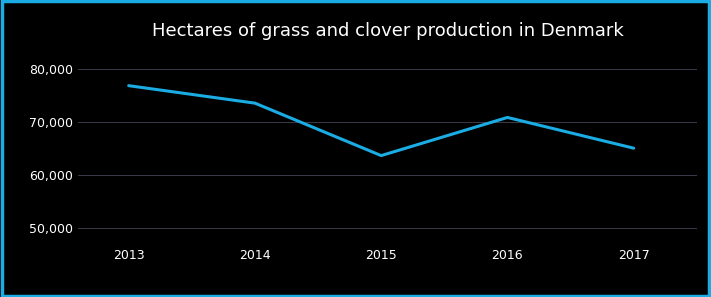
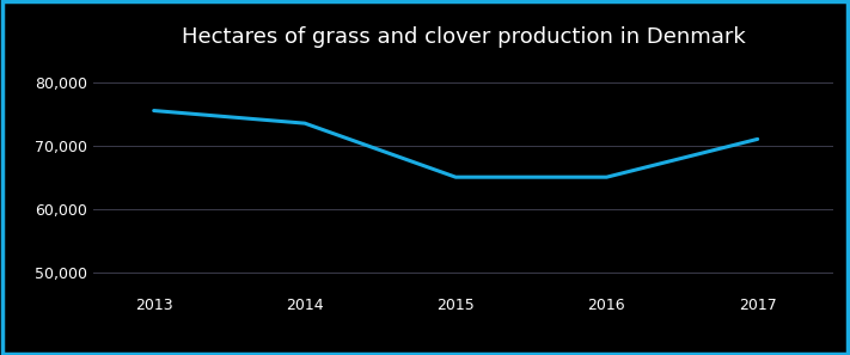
2013: 76,800 -> 75,500
2015: 63,600 -> 65,000
2016: 70,800 -> 65,000
2017: 65,000 -> 71,000
